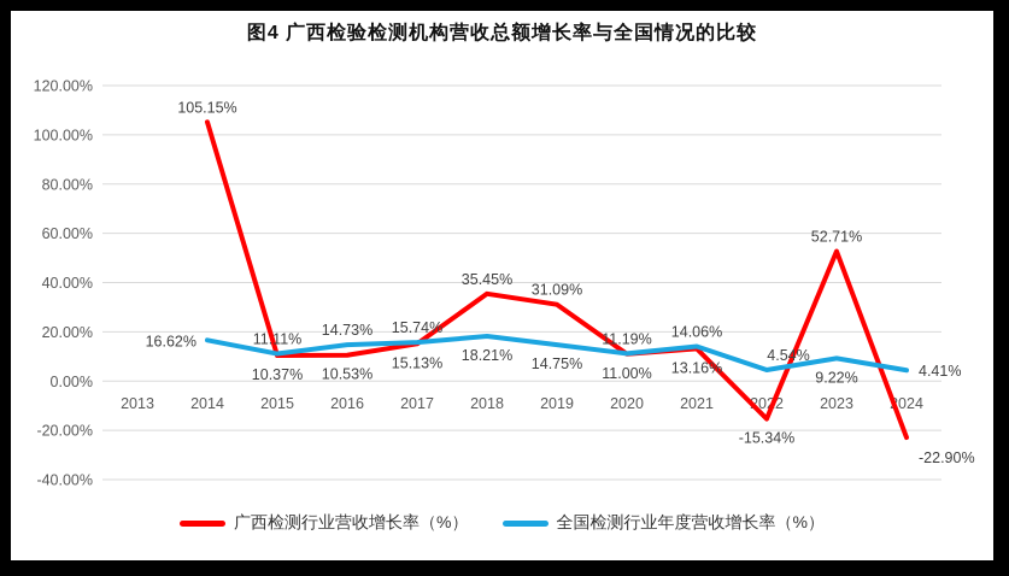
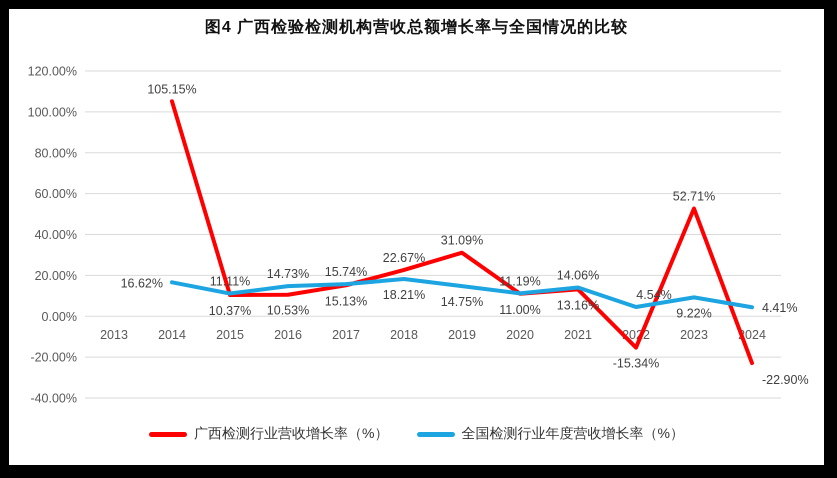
广西检测行业营收增长率（%）/2018: 35.45% -> 22.67%
